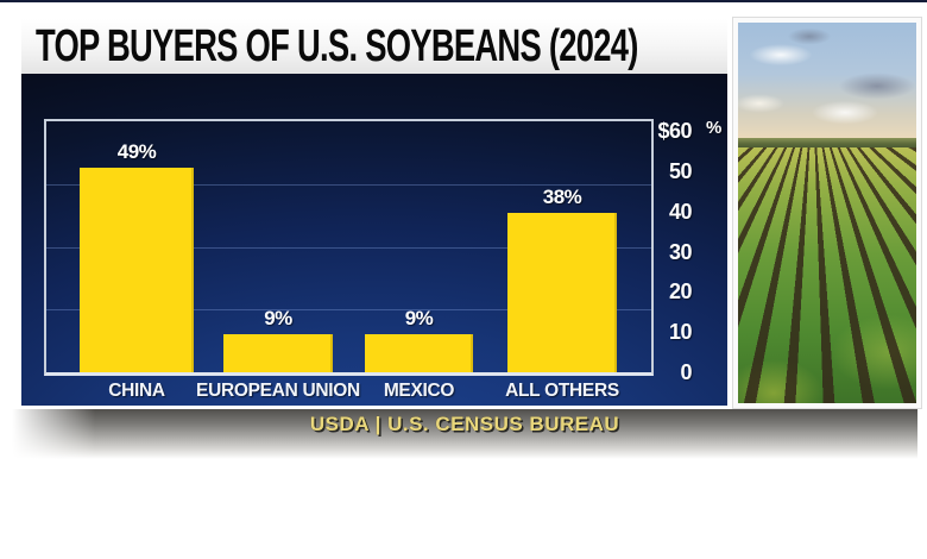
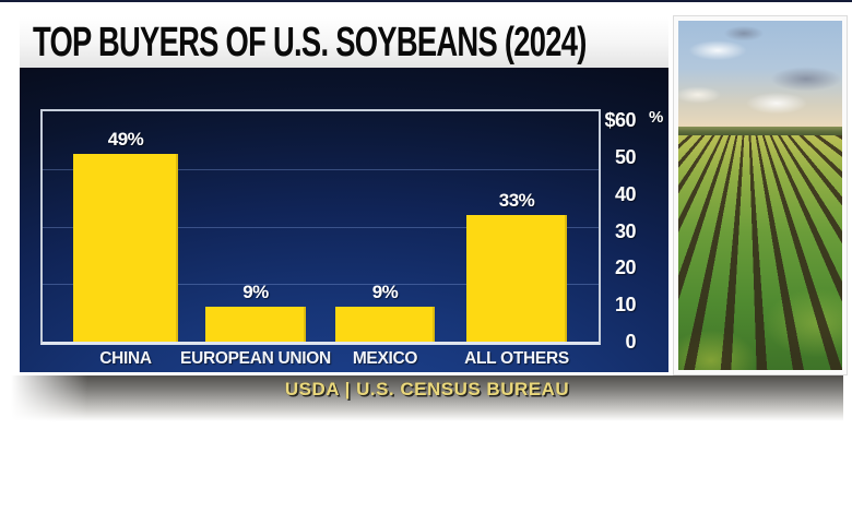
ALL OTHERS: 38% -> 33%
